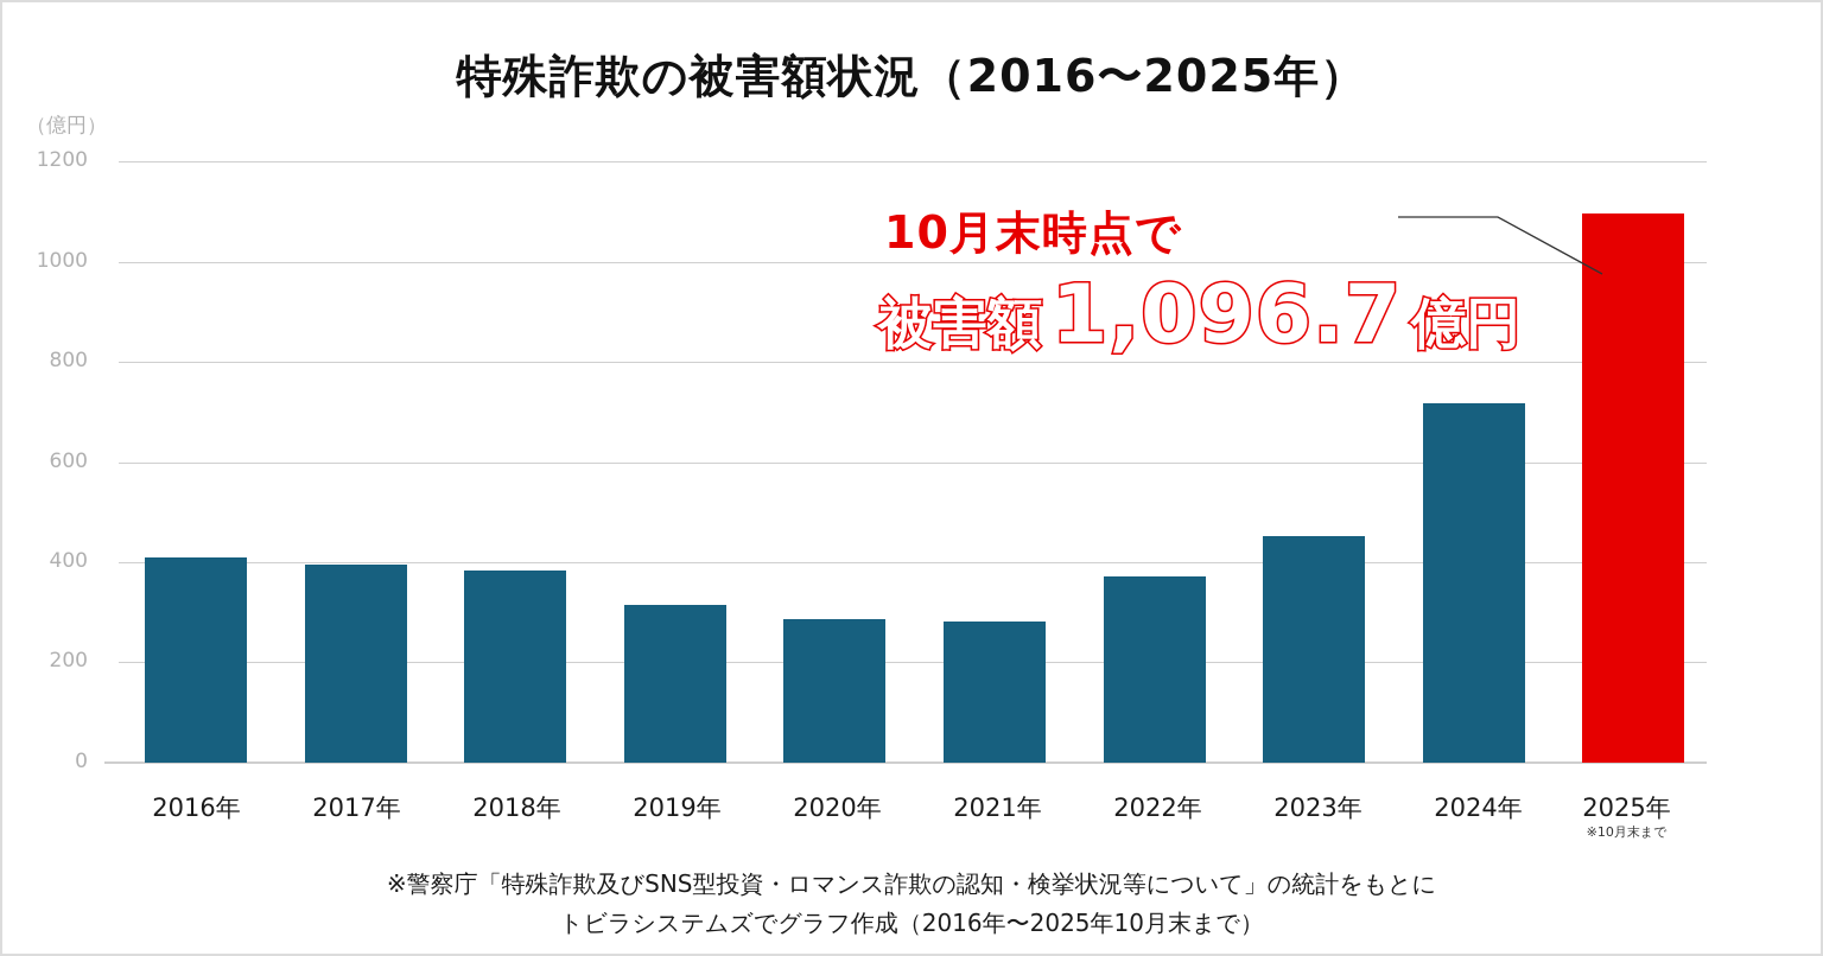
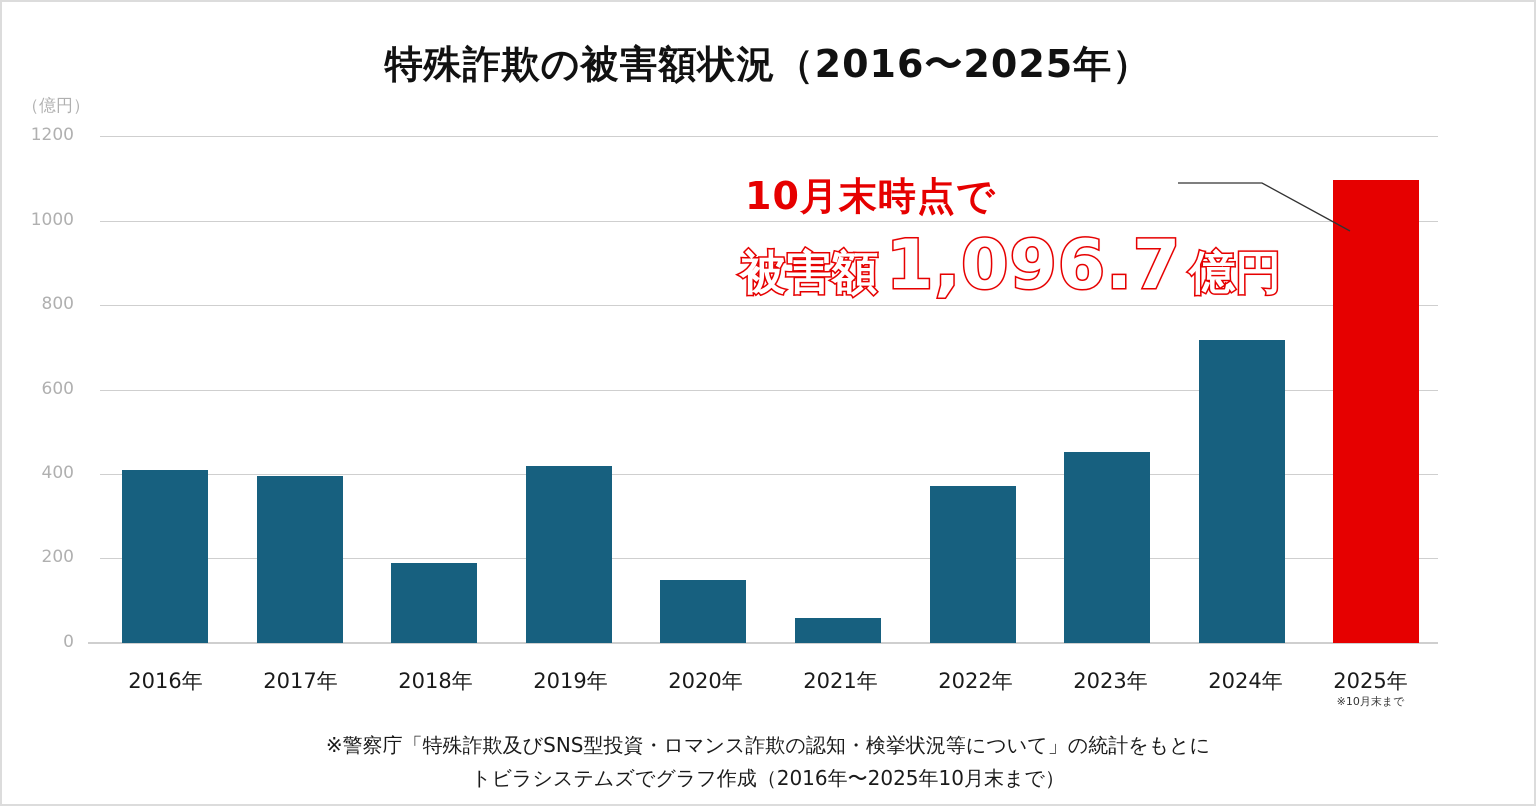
2018年: 380 -> 190
2019年: 320 -> 420
2020年: 290 -> 150
2021年: 280 -> 60
